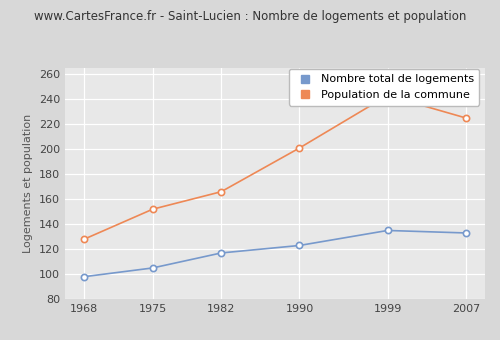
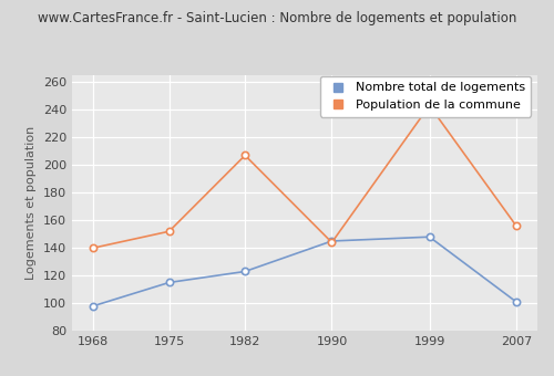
Population de la commune/1968: 128 -> 140
Nombre total de logements/1975: 105 -> 115
Nombre total de logements/1982: 117 -> 123
Population de la commune/1982: 166 -> 207
Nombre total de logements/1990: 123 -> 145
Population de la commune/1990: 201 -> 144
Nombre total de logements/1999: 135 -> 148
Nombre total de logements/2007: 133 -> 101
Population de la commune/2007: 225 -> 156
